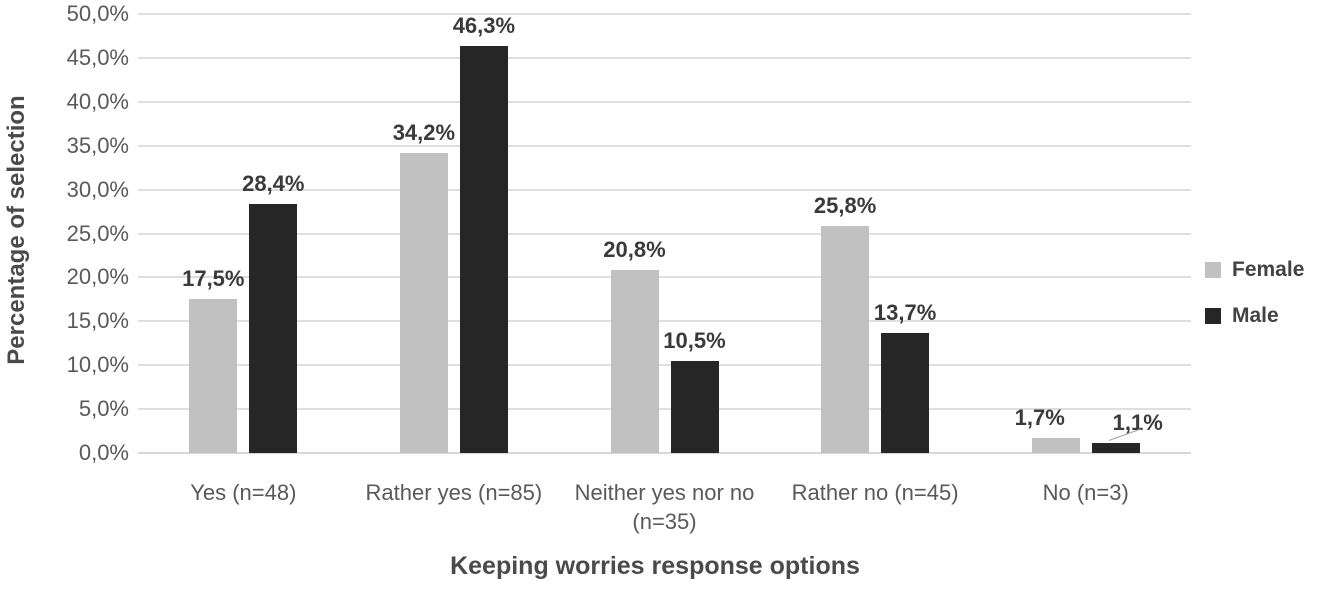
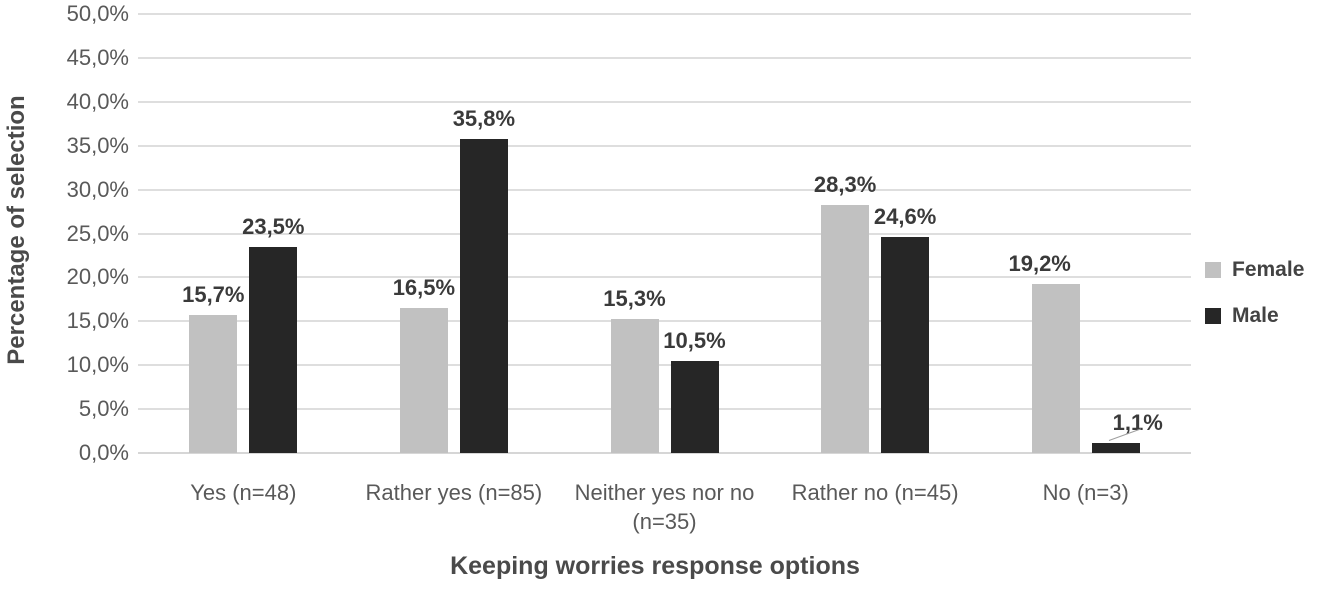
Female/Yes (n=48): 17,5% -> 15,7%
Male/Yes (n=48): 28,4% -> 23,5%
Female/Rather yes (n=85): 34,2% -> 16,5%
Male/Rather yes (n=85): 46,3% -> 35,8%
Female/Neither yes nor no (n=35): 20,8% -> 15,3%
Female/Rather no (n=45): 25,8% -> 28,3%
Male/Rather no (n=45): 13,7% -> 24,6%
Female/No (n=3): 1,7% -> 19,2%
